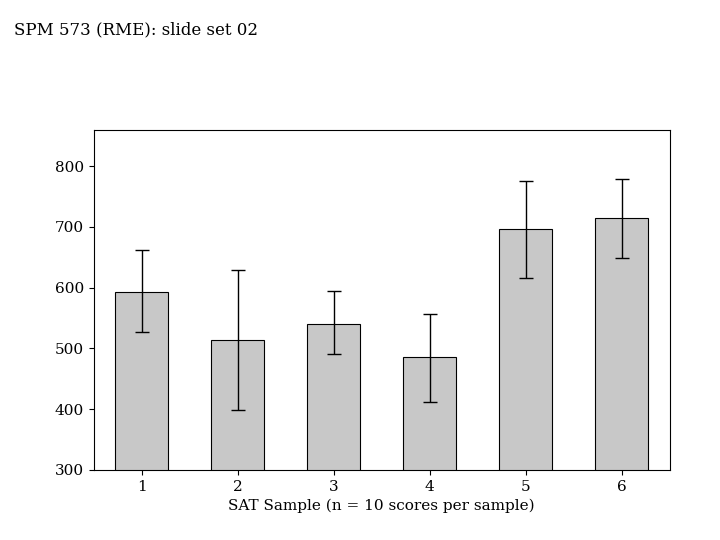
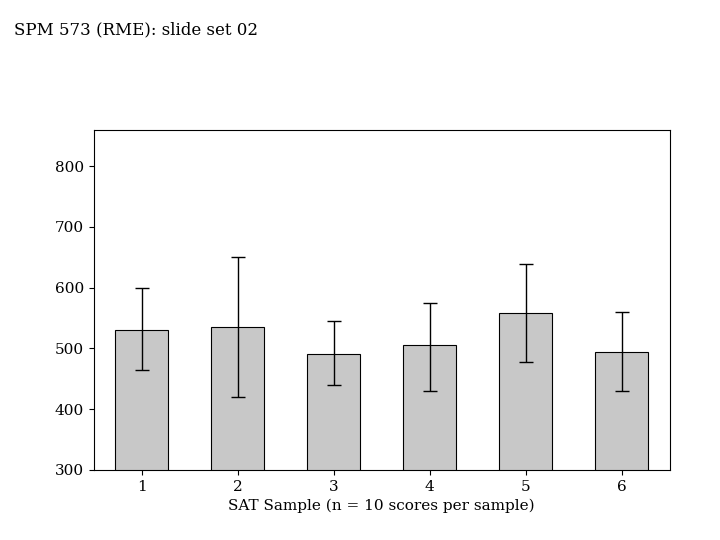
1: 592 -> 530
2: 514 -> 535
3: 540 -> 490
4: 486 -> 505
5: 696 -> 558
6: 714 -> 494
